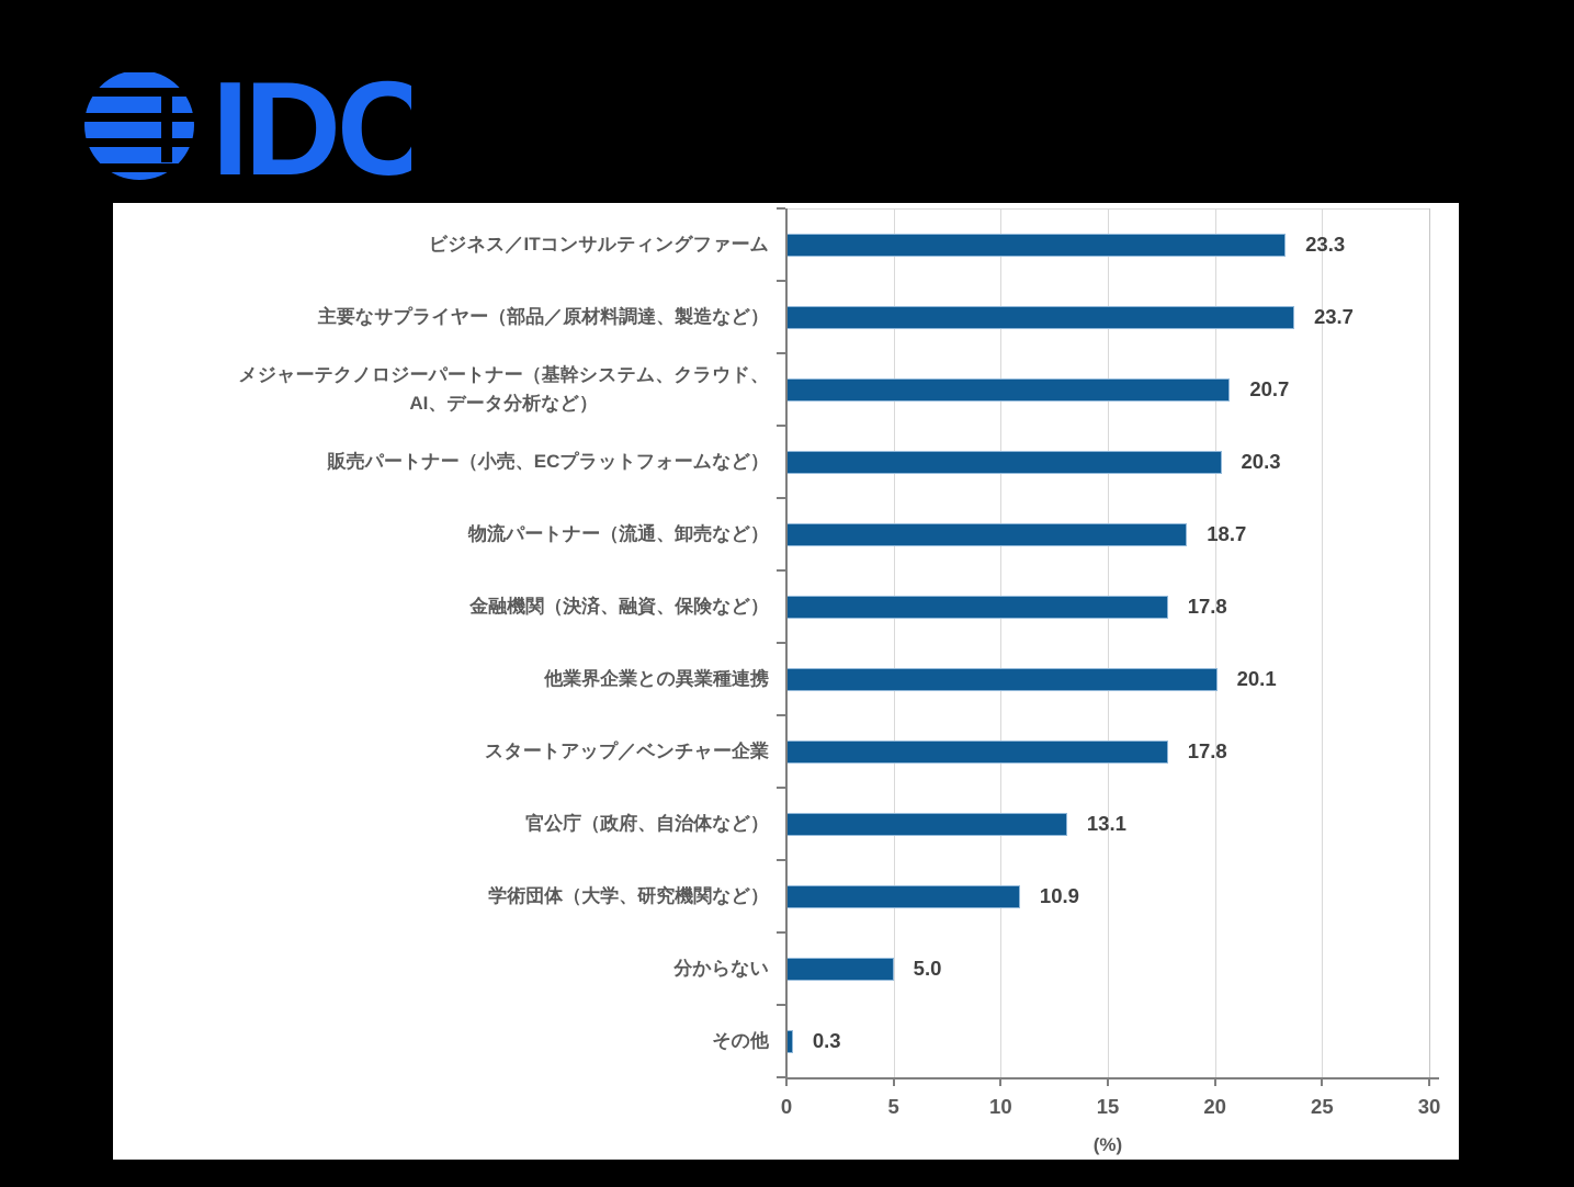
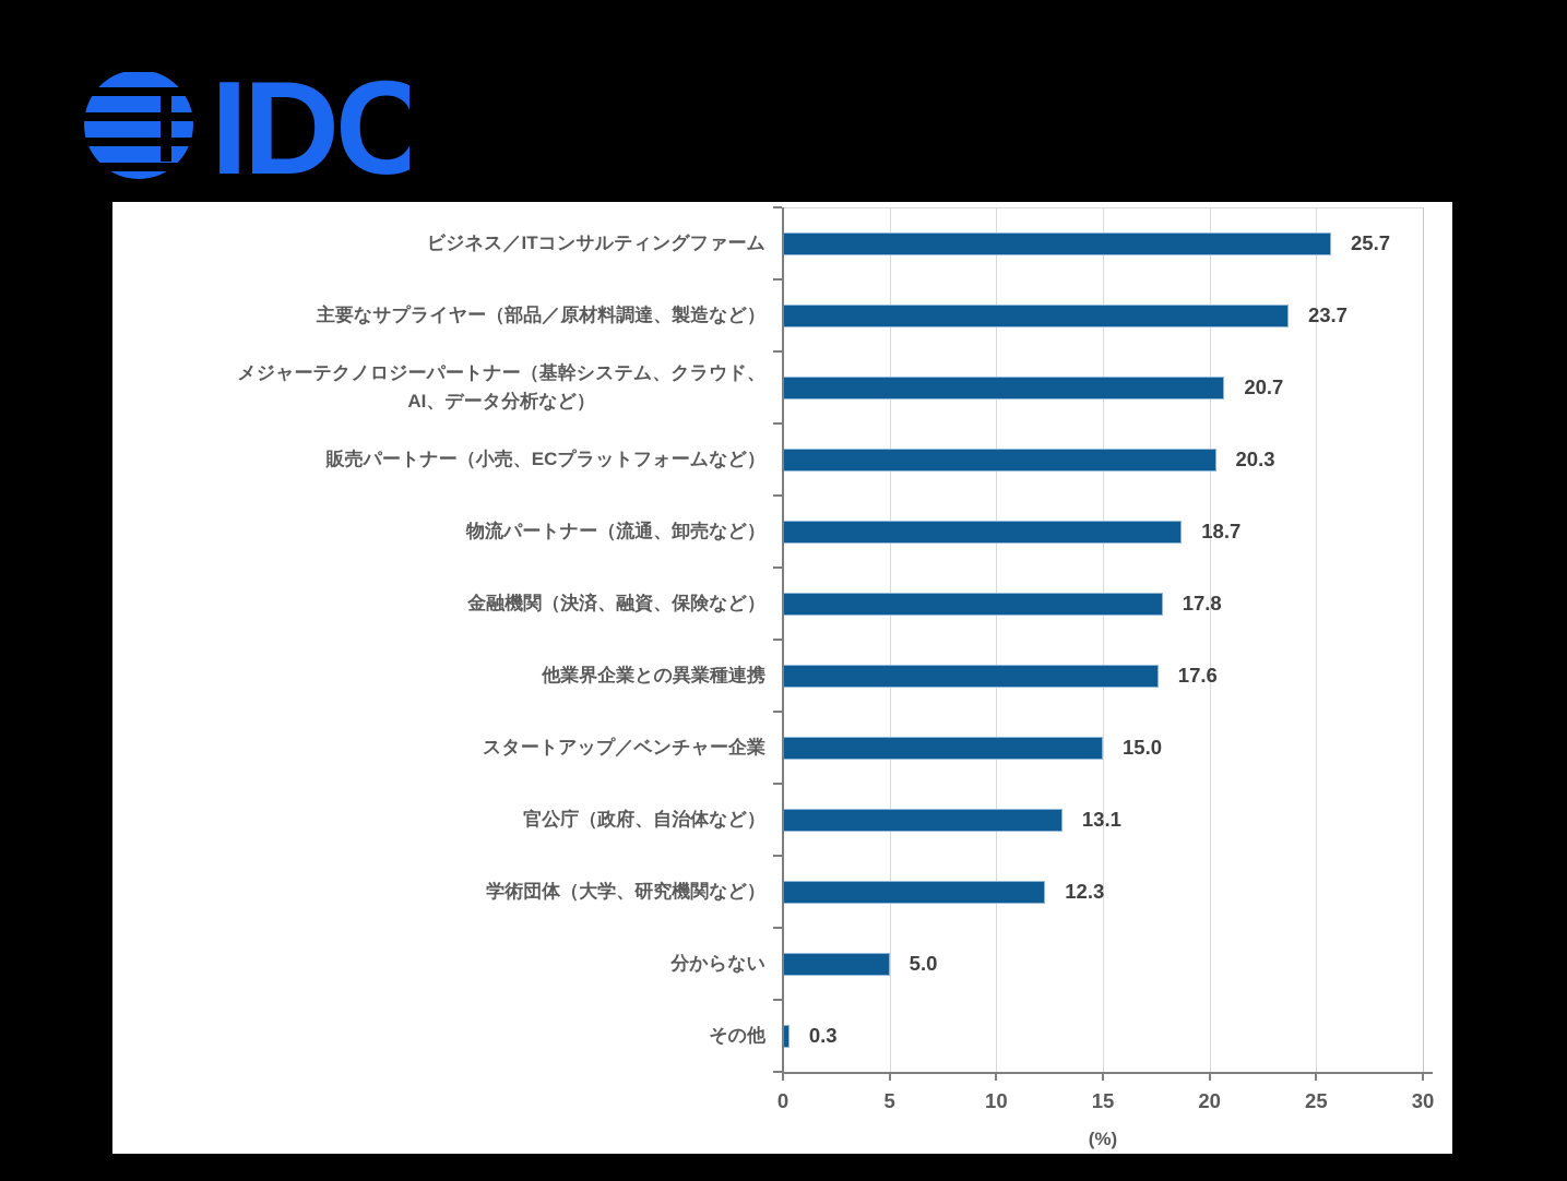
ビジネス／ITコンサルティングファーム: 23.3 -> 25.7
他業界企業との異業種連携: 20.1 -> 17.6
スタートアップ／ベンチャー企業: 17.8 -> 15.0
学術団体（大学、研究機関など）: 10.9 -> 12.3
